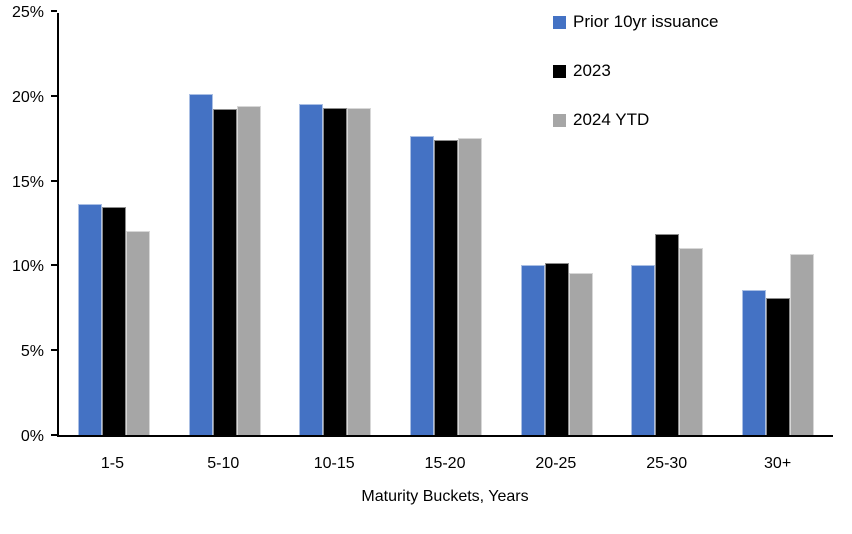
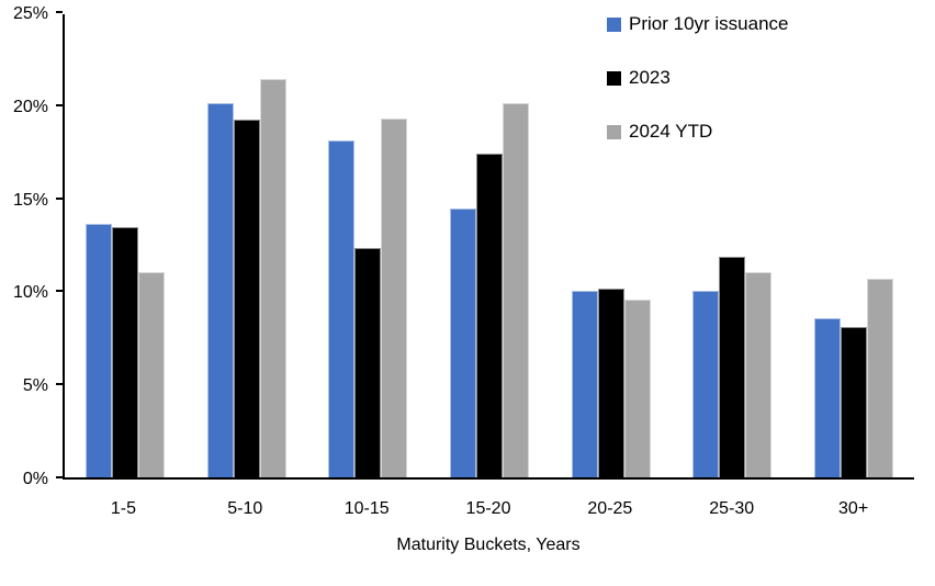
2024 YTD/1-5: 12.1% -> 11.1%
2024 YTD/5-10: 19.5% -> 21.5%
Prior 10yr issuance/10-15: 19.6% -> 18.2%
2023/10-15: 19.4% -> 12.4%
Prior 10yr issuance/15-20: 17.7% -> 14.5%
2024 YTD/15-20: 17.6% -> 20.2%
